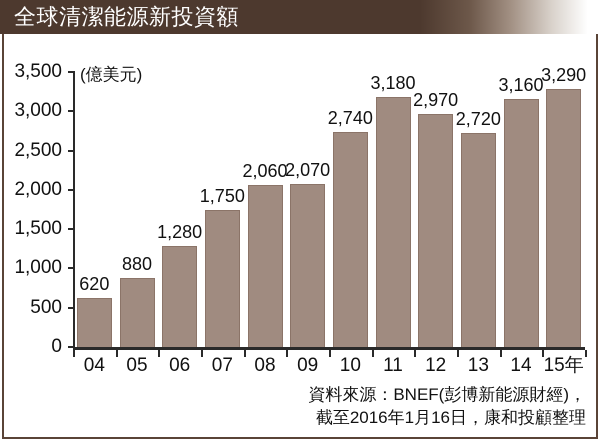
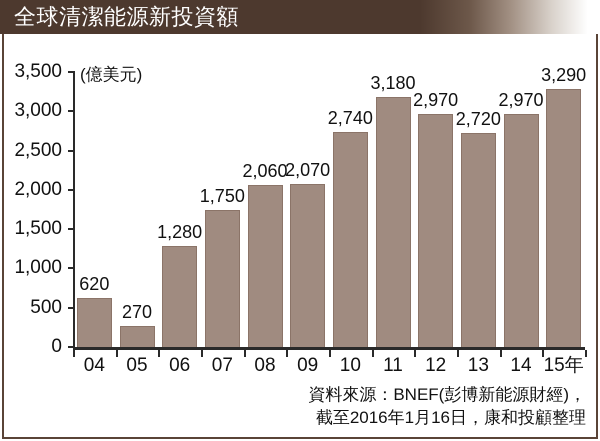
05: 880 -> 270
14: 3,160 -> 2,970
